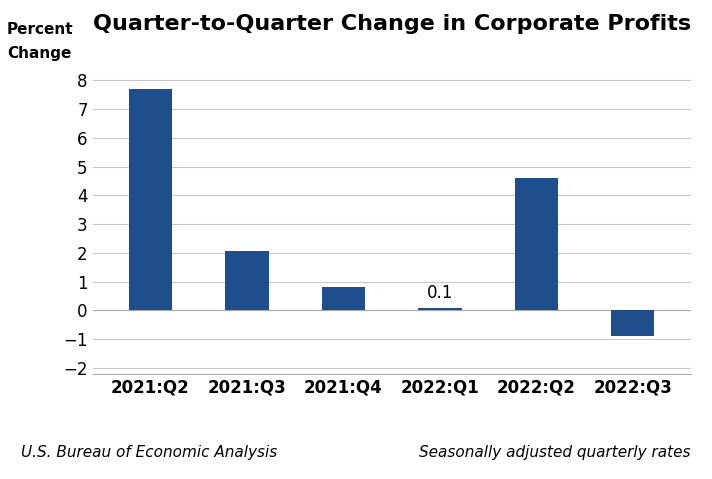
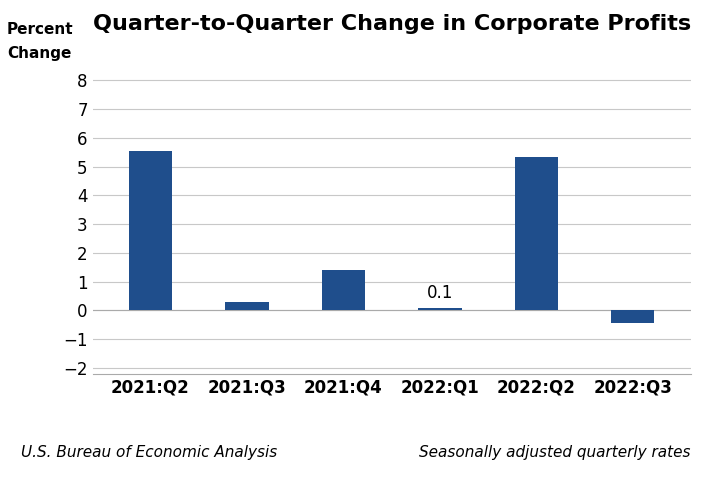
2021:Q2: 7.70 -> 5.55
2021:Q3: 2.05 -> 0.30
2021:Q4: 0.80 -> 1.40
2022:Q2: 4.60 -> 5.35
2022:Q3: -0.90 -> -0.45
